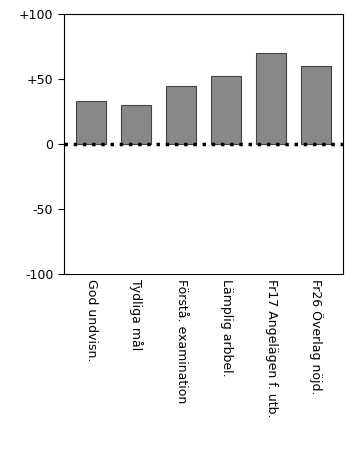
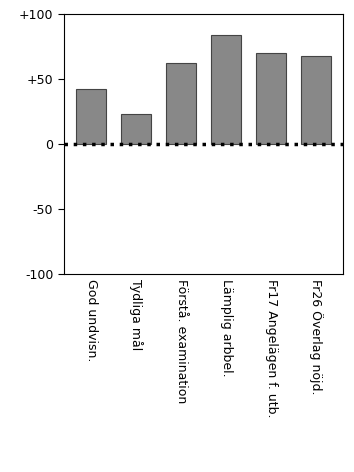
God undvisn.: 33 -> 42
Tydliga mål: 30 -> 23
Förstå. examination: 45 -> 62
Lämplig arbbel.: 52 -> 84
Fr26 Överlag nöjd.: 60 -> 68
